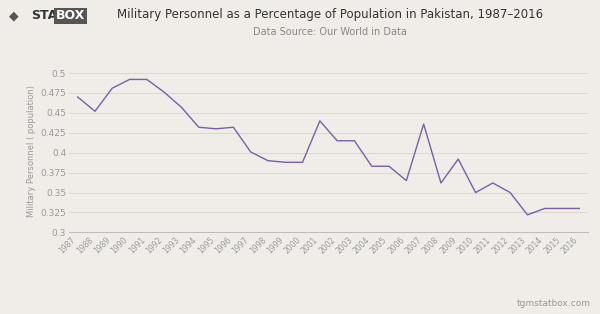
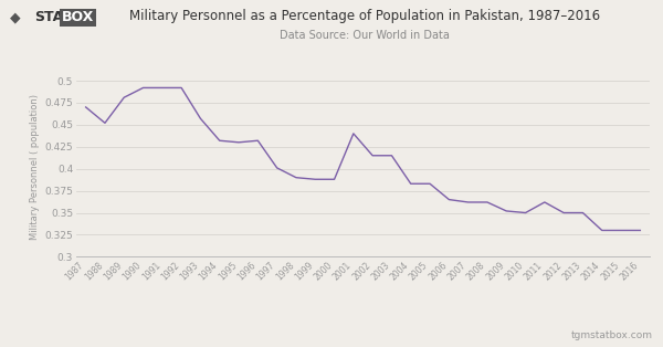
1992: 0.476 -> 0.492
2007: 0.436 -> 0.362
2009: 0.392 -> 0.352
2013: 0.322 -> 0.350
